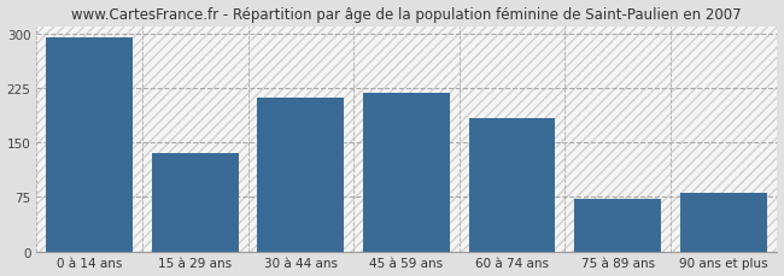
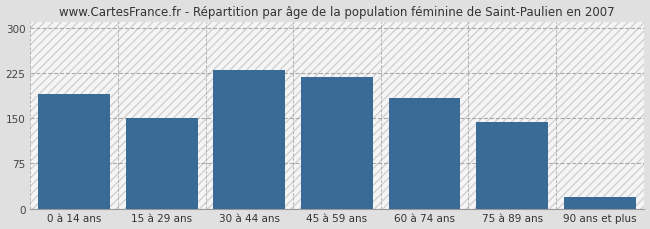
0 à 14 ans: 294 -> 190
15 à 29 ans: 136 -> 150
30 à 44 ans: 212 -> 230
75 à 89 ans: 72 -> 143
90 ans et plus: 80 -> 20
